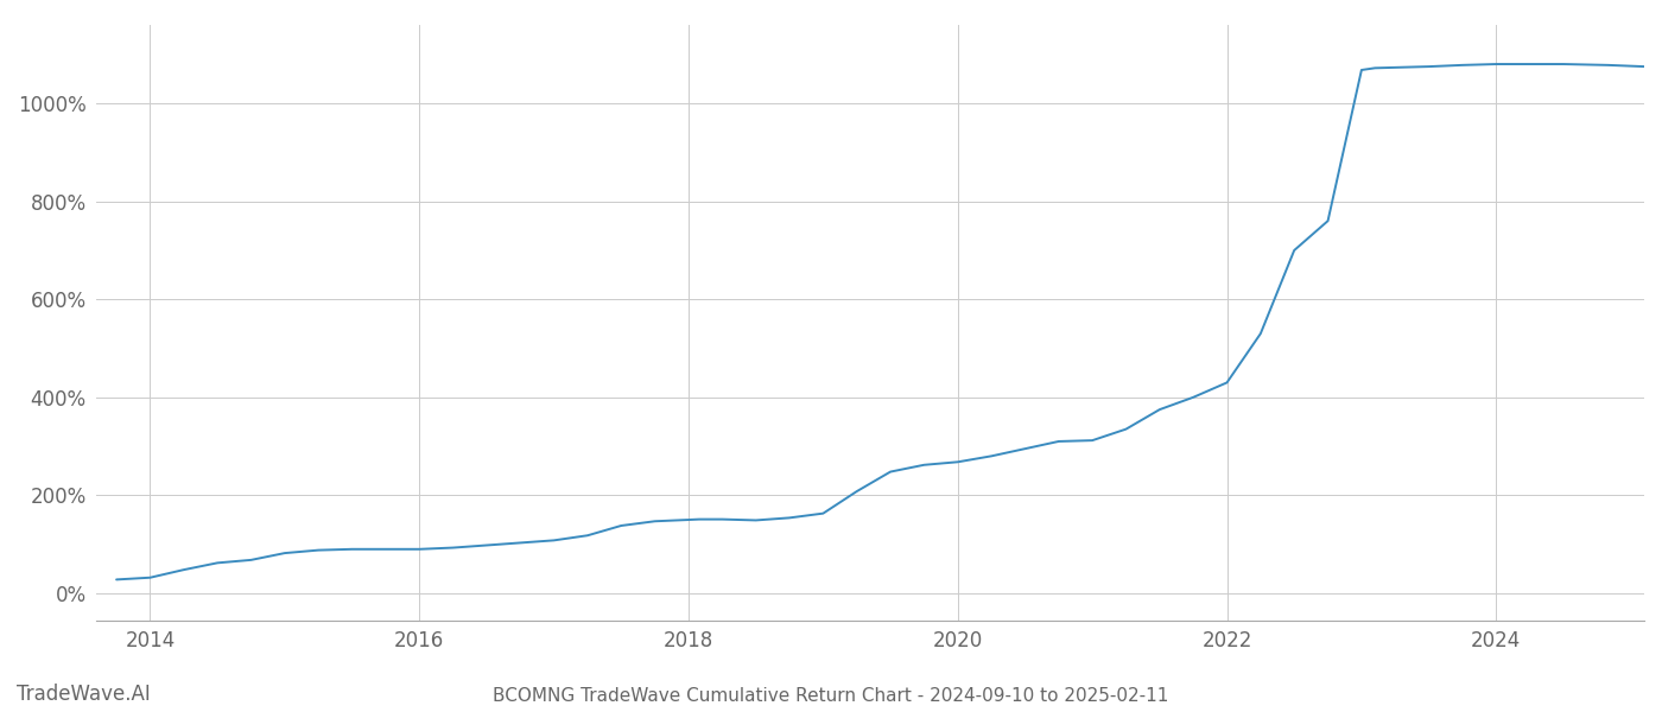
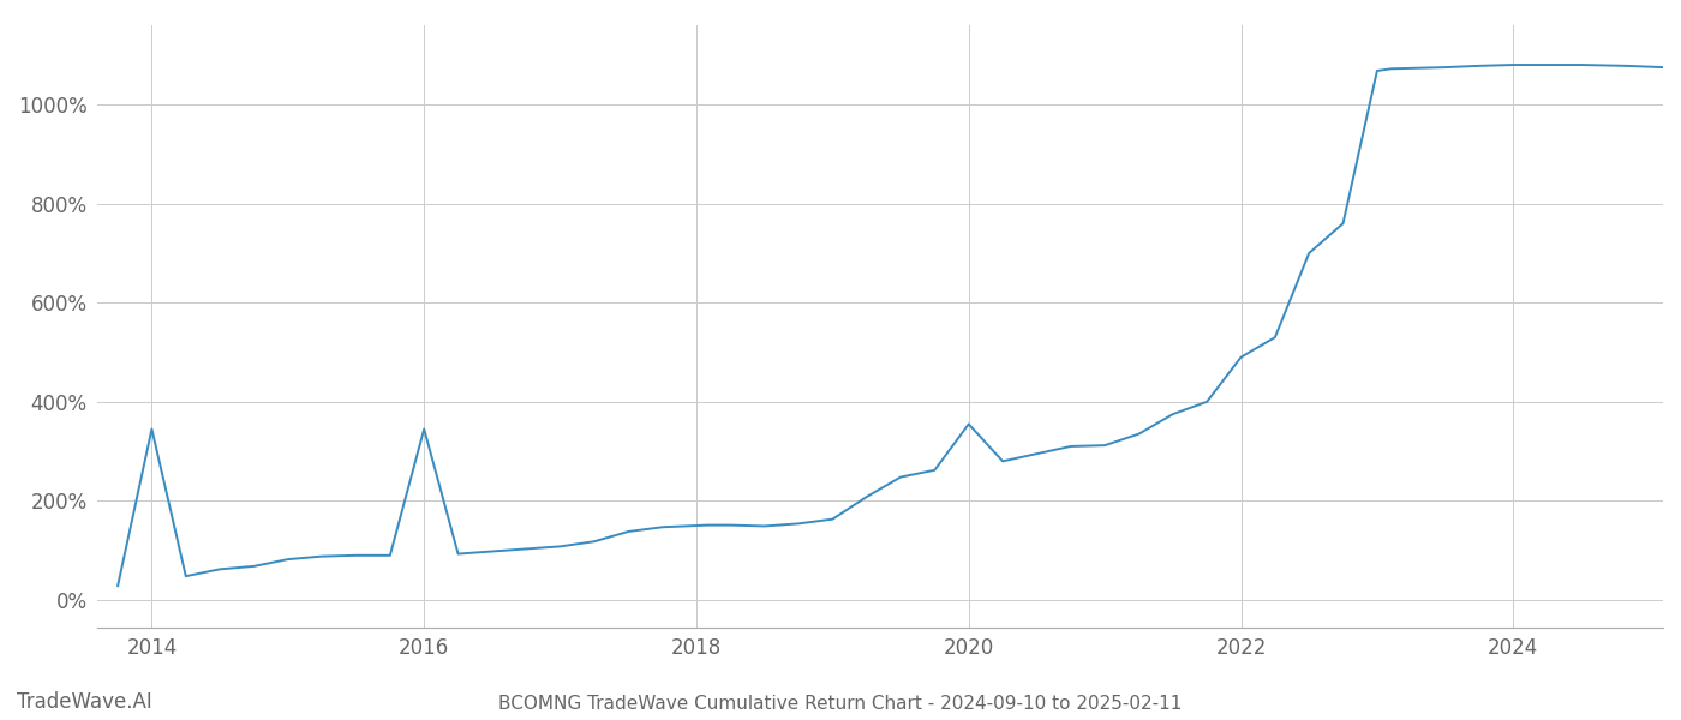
2014: 32% -> 345%
2016: 90% -> 345%
2020: 268% -> 355%
2022: 430% -> 490%
